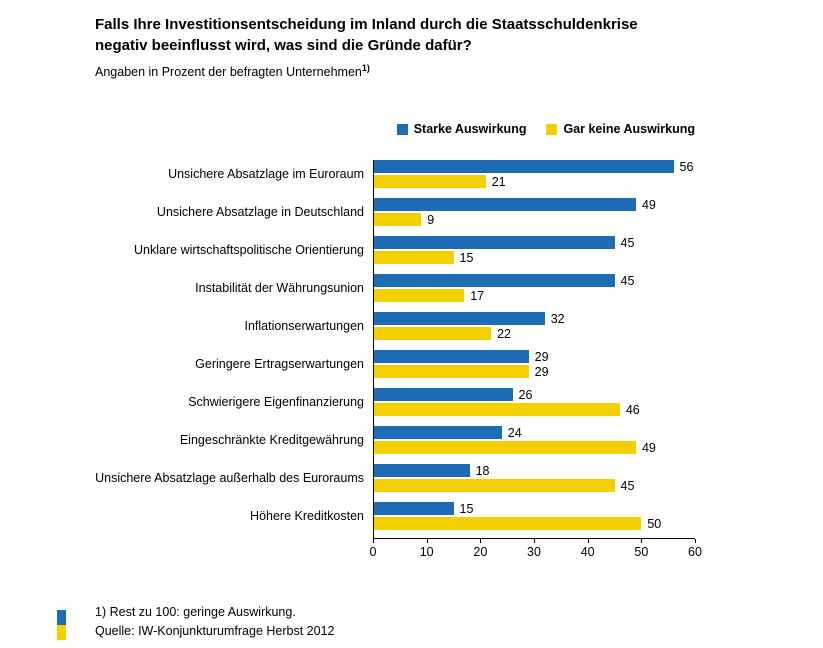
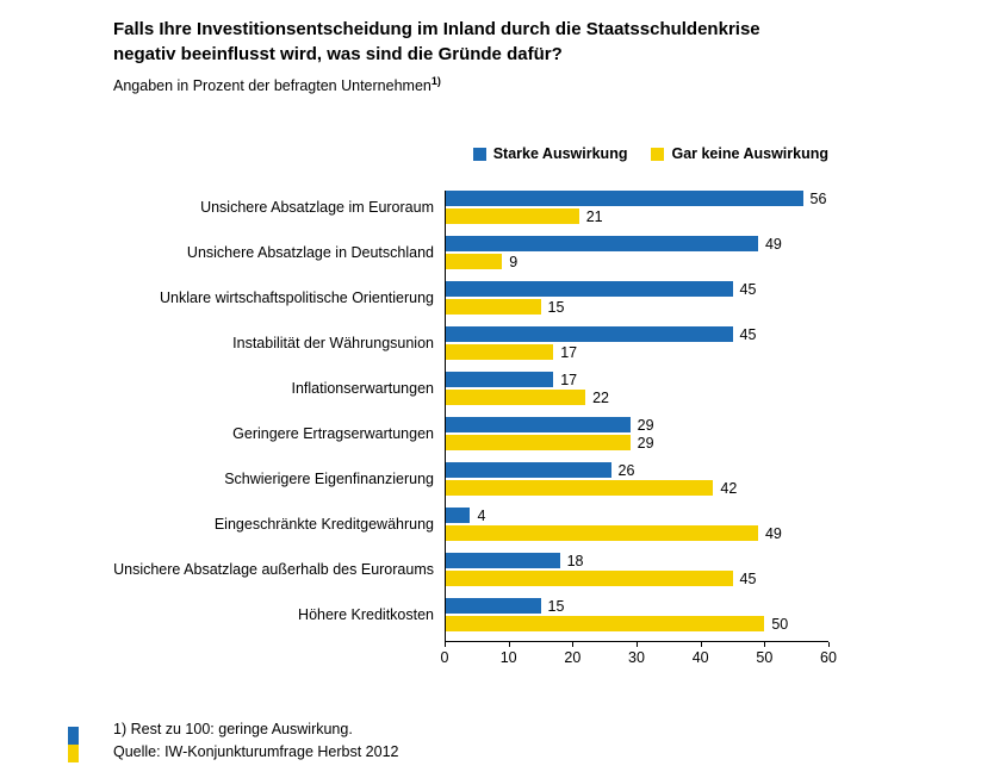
Starke Auswirkung/Inflationserwartungen: 32 -> 17
Gar keine Auswirkung/Schwierigere Eigenfinanzierung: 46 -> 42
Starke Auswirkung/Eingeschränkte Kreditgewährung: 24 -> 4
